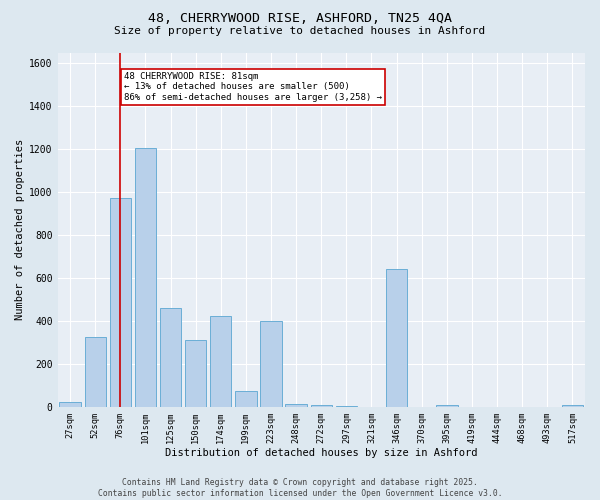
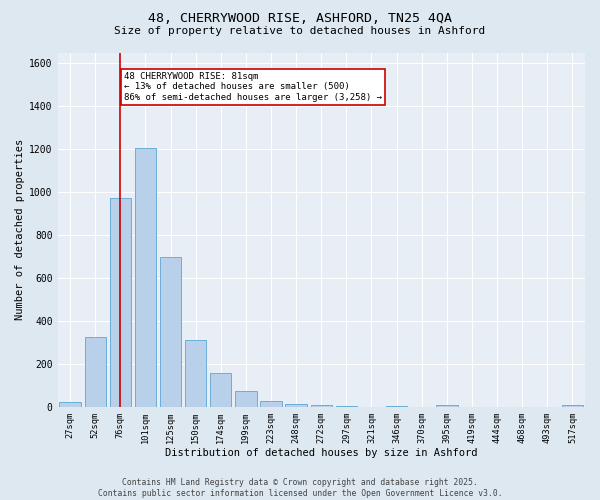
125sqm: 460 -> 700
174sqm: 425 -> 160
223sqm: 400 -> 30
346sqm: 640 -> 5
